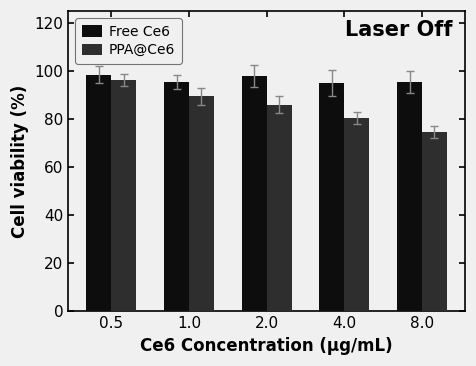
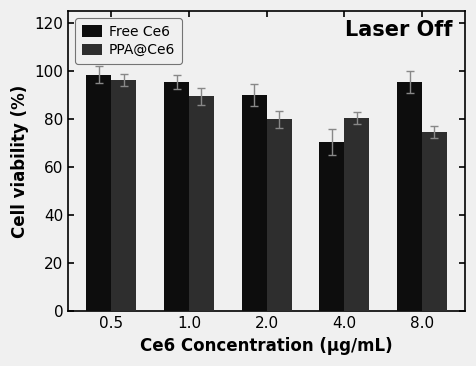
Free Ce6/2.0: 98.0 -> 90.0
PPA@Ce6/2.0: 86.0 -> 80.0
Free Ce6/4.0: 95.0 -> 70.5
